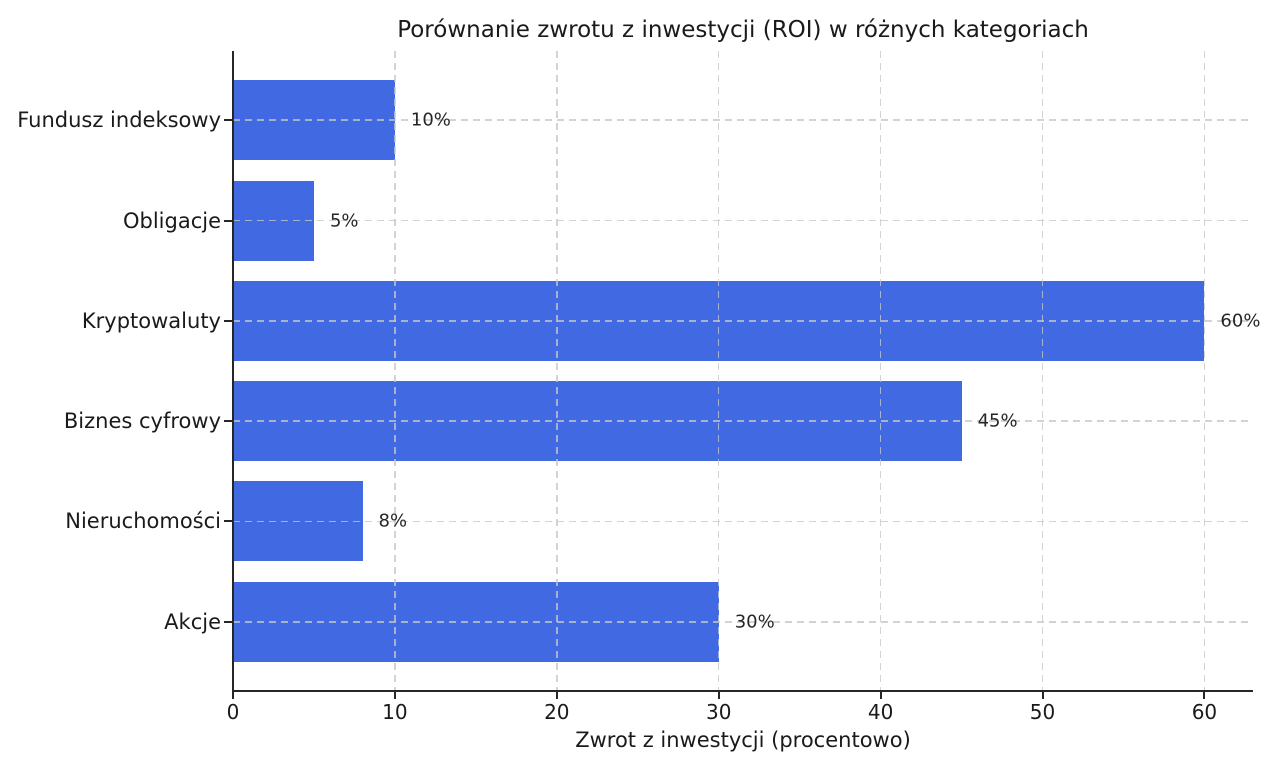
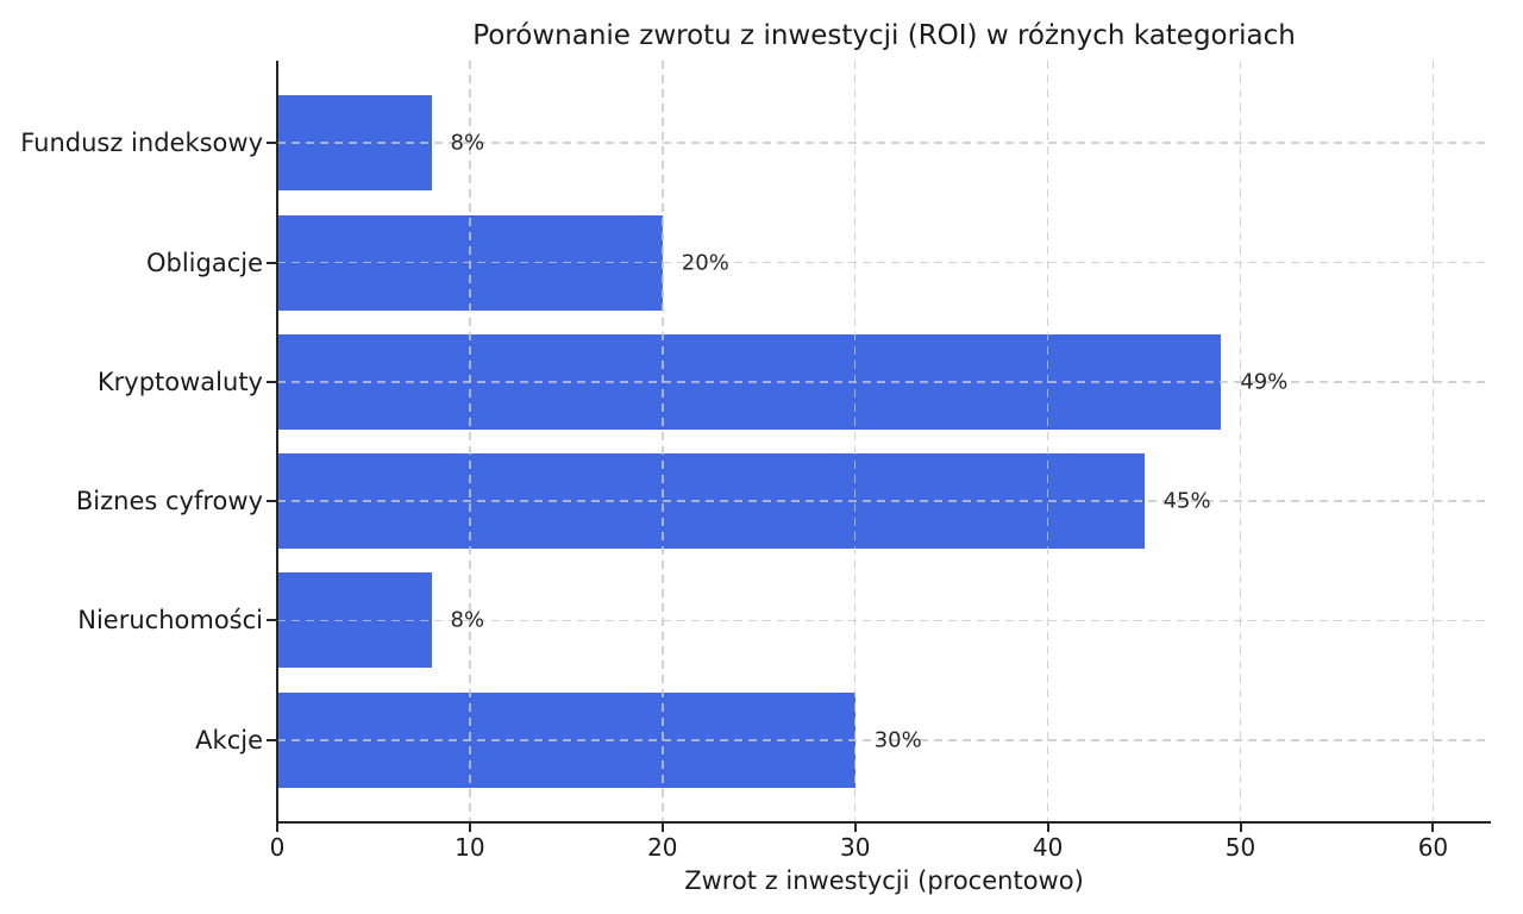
Fundusz indeksowy: 10% -> 8%
Obligacje: 5% -> 20%
Kryptowaluty: 60% -> 49%
